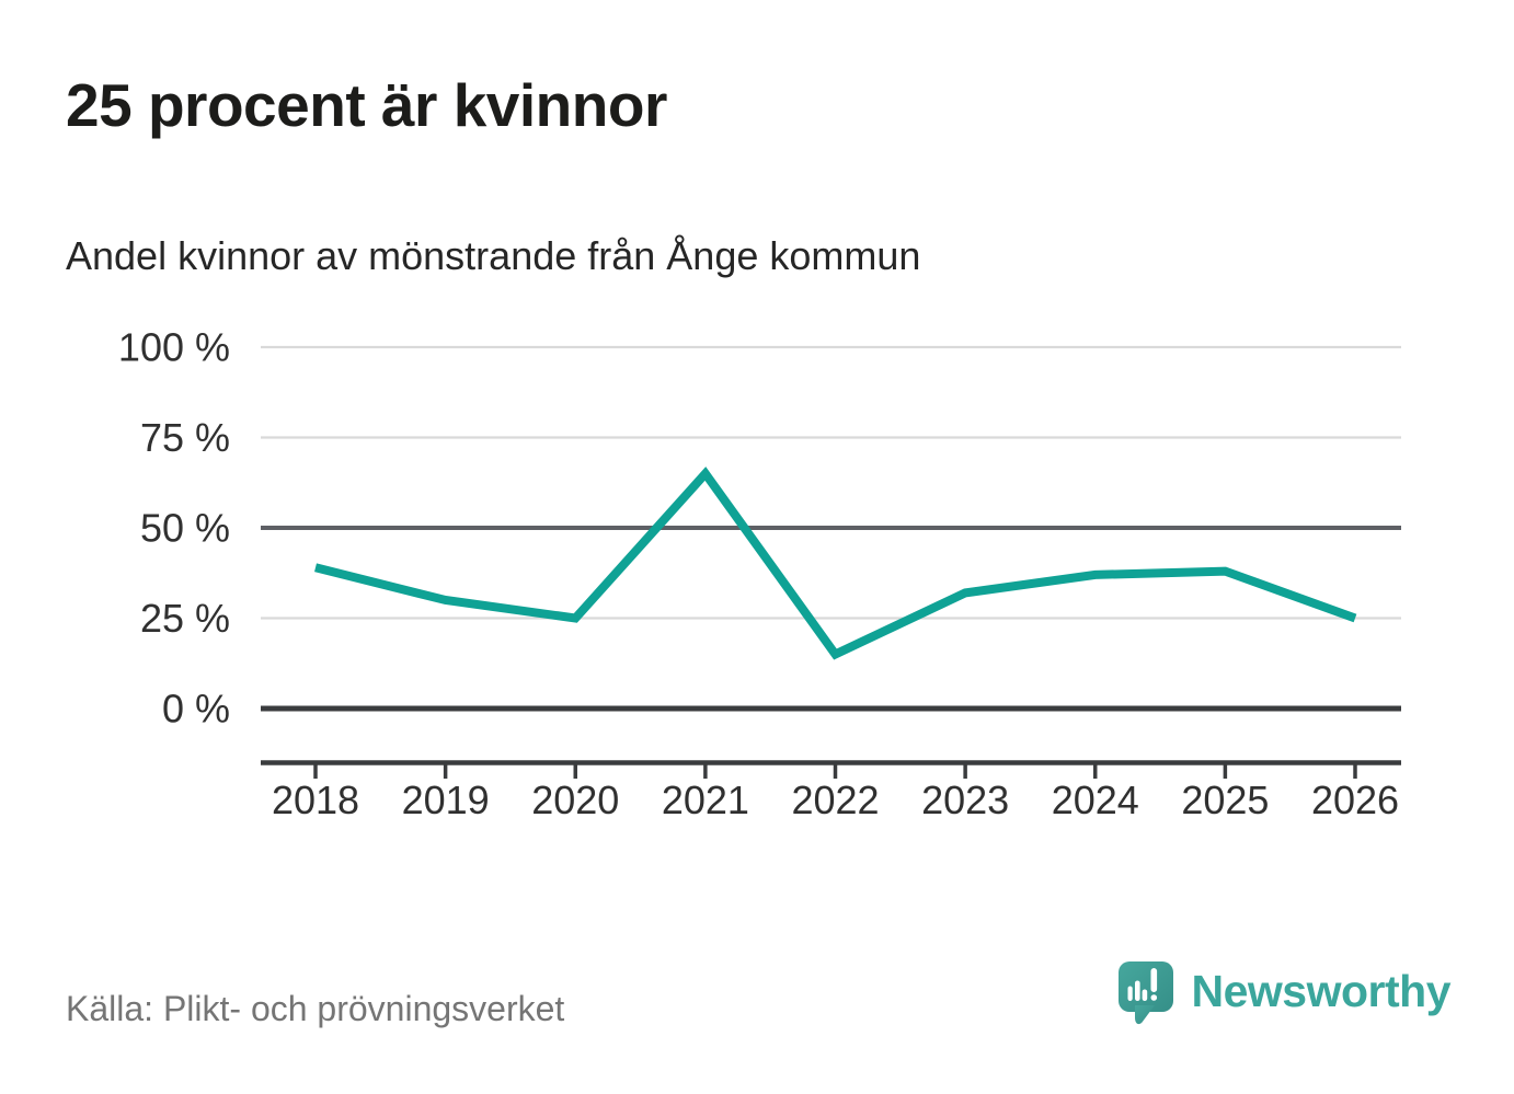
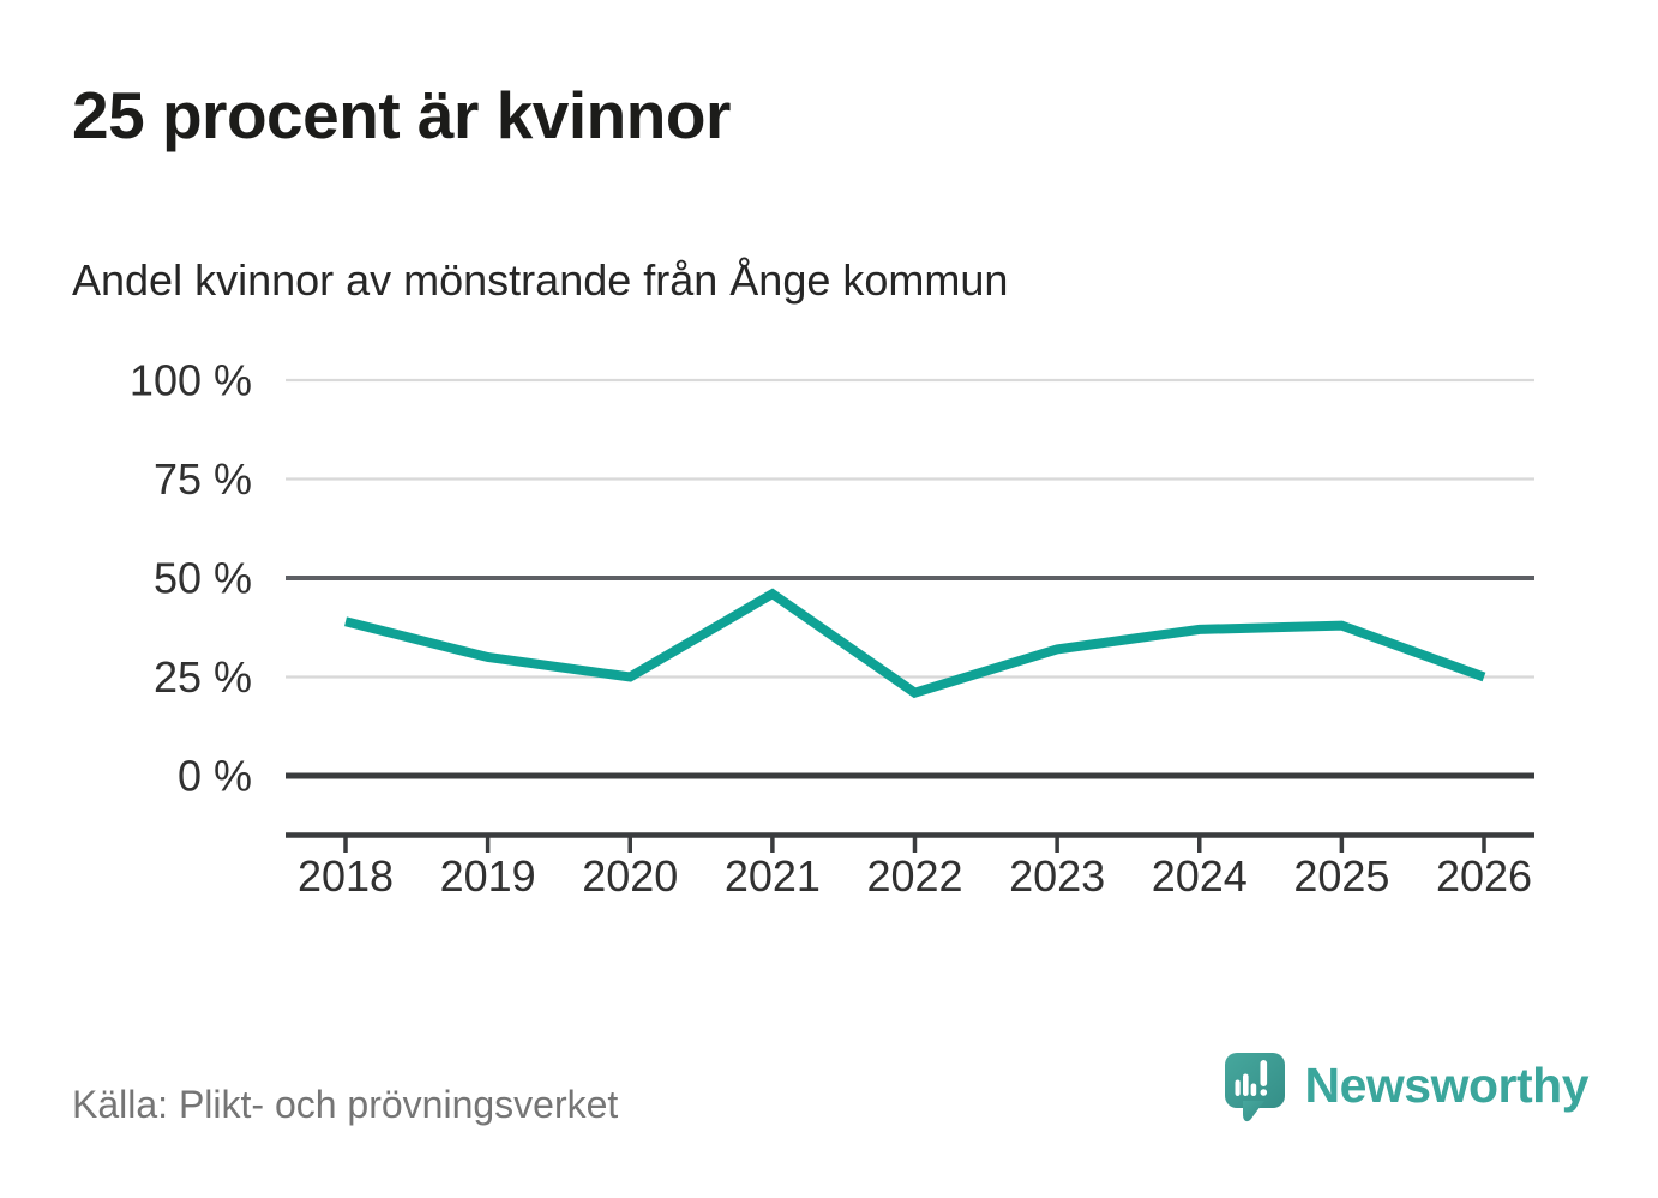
2021: 65% -> 46%
2022: 15% -> 21%
